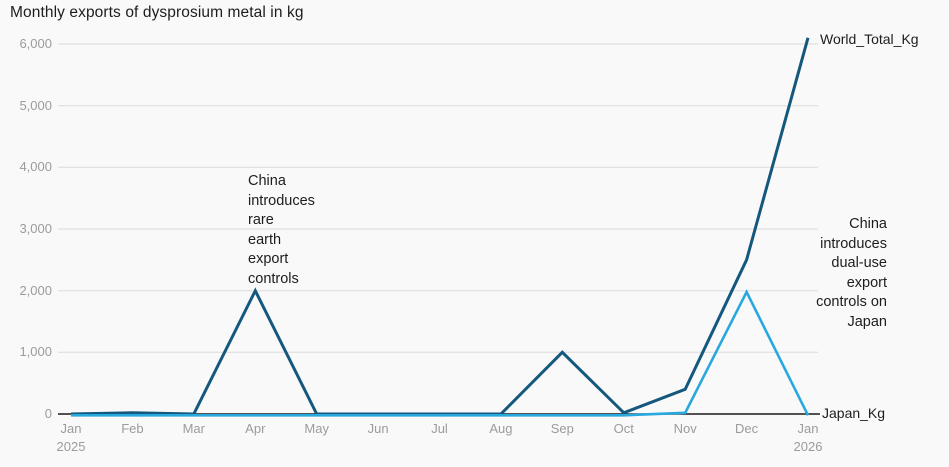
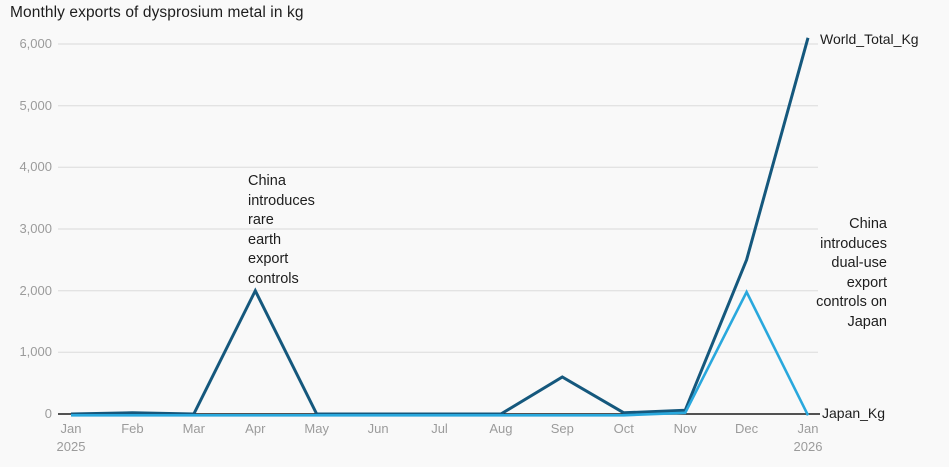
World_Total_Kg/Sep: 1000 -> 600
World_Total_Kg/Nov: 400 -> 100
